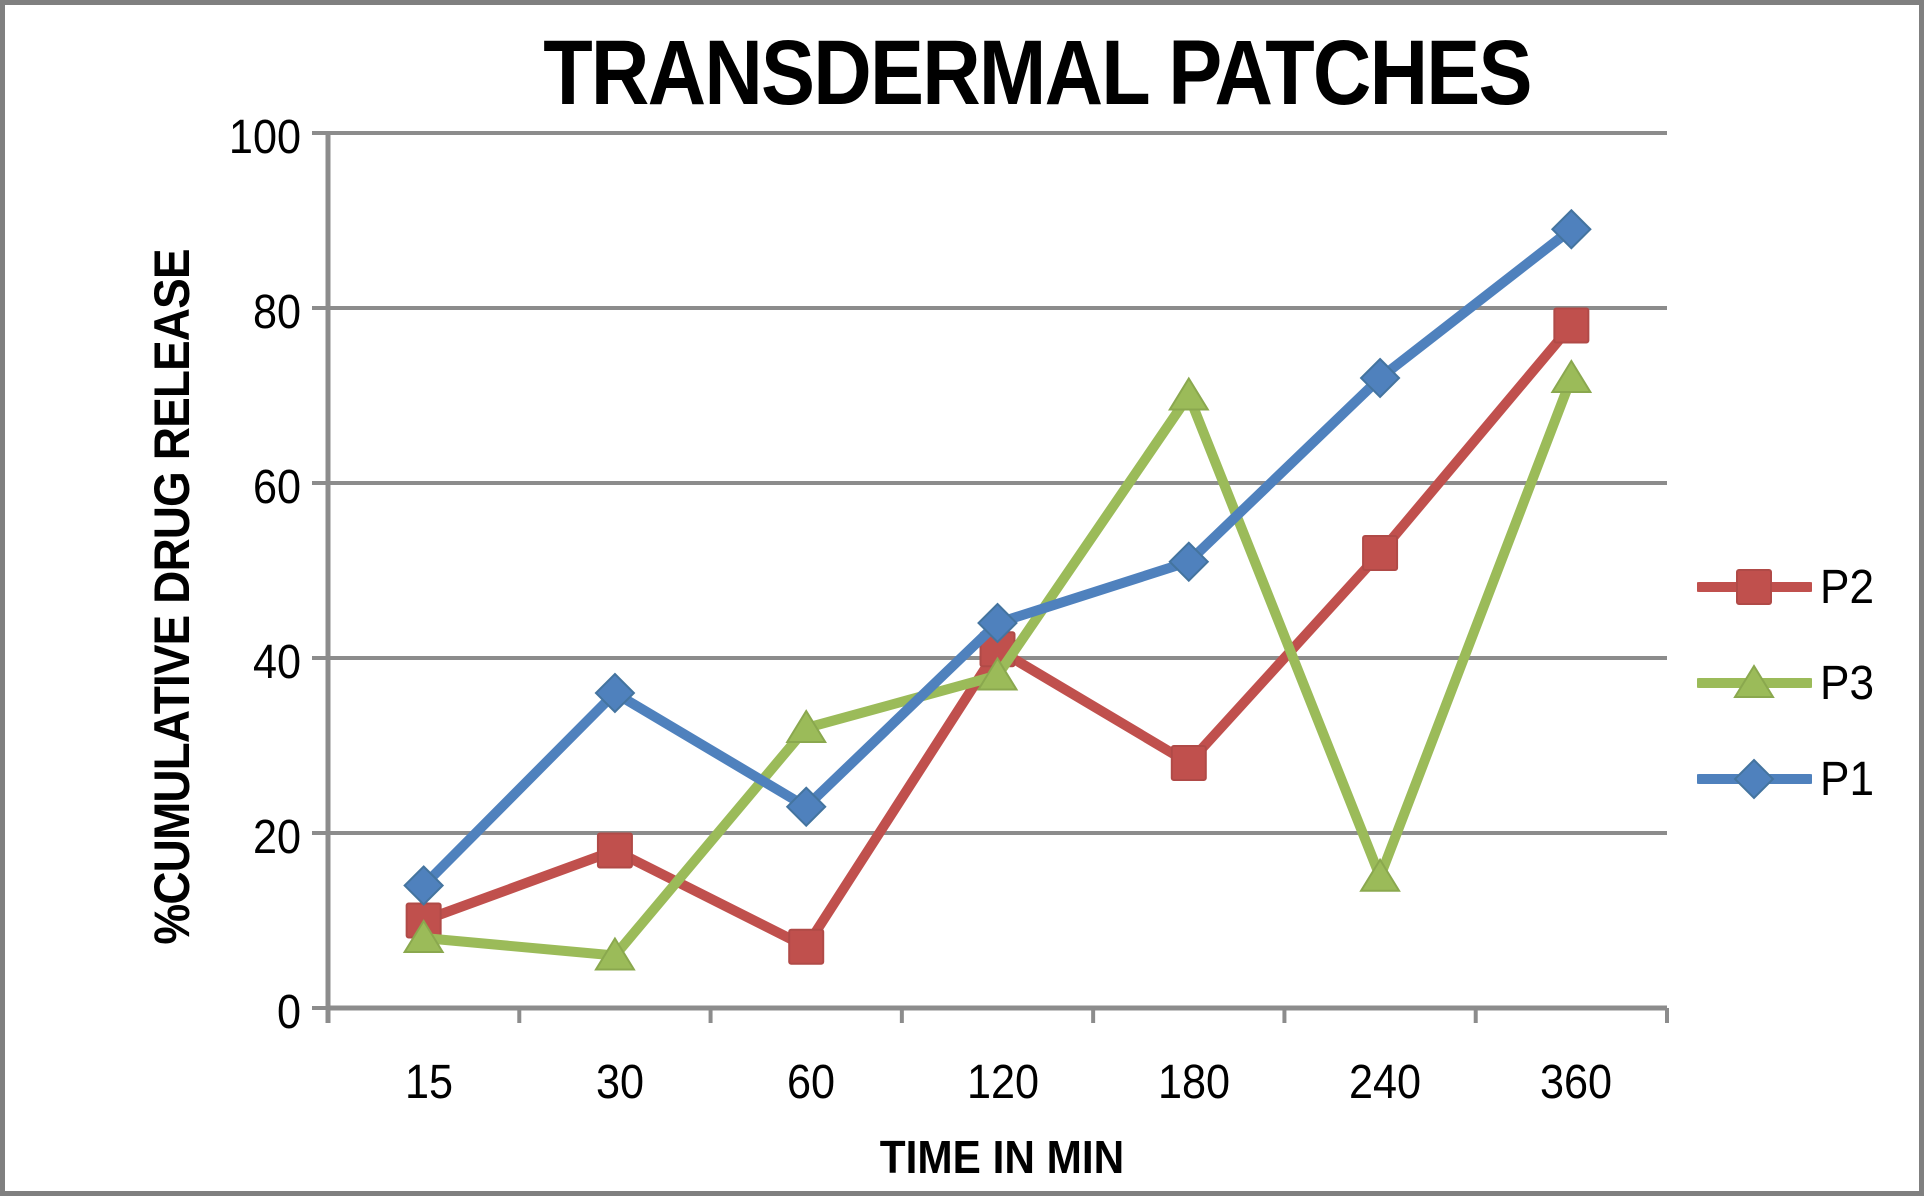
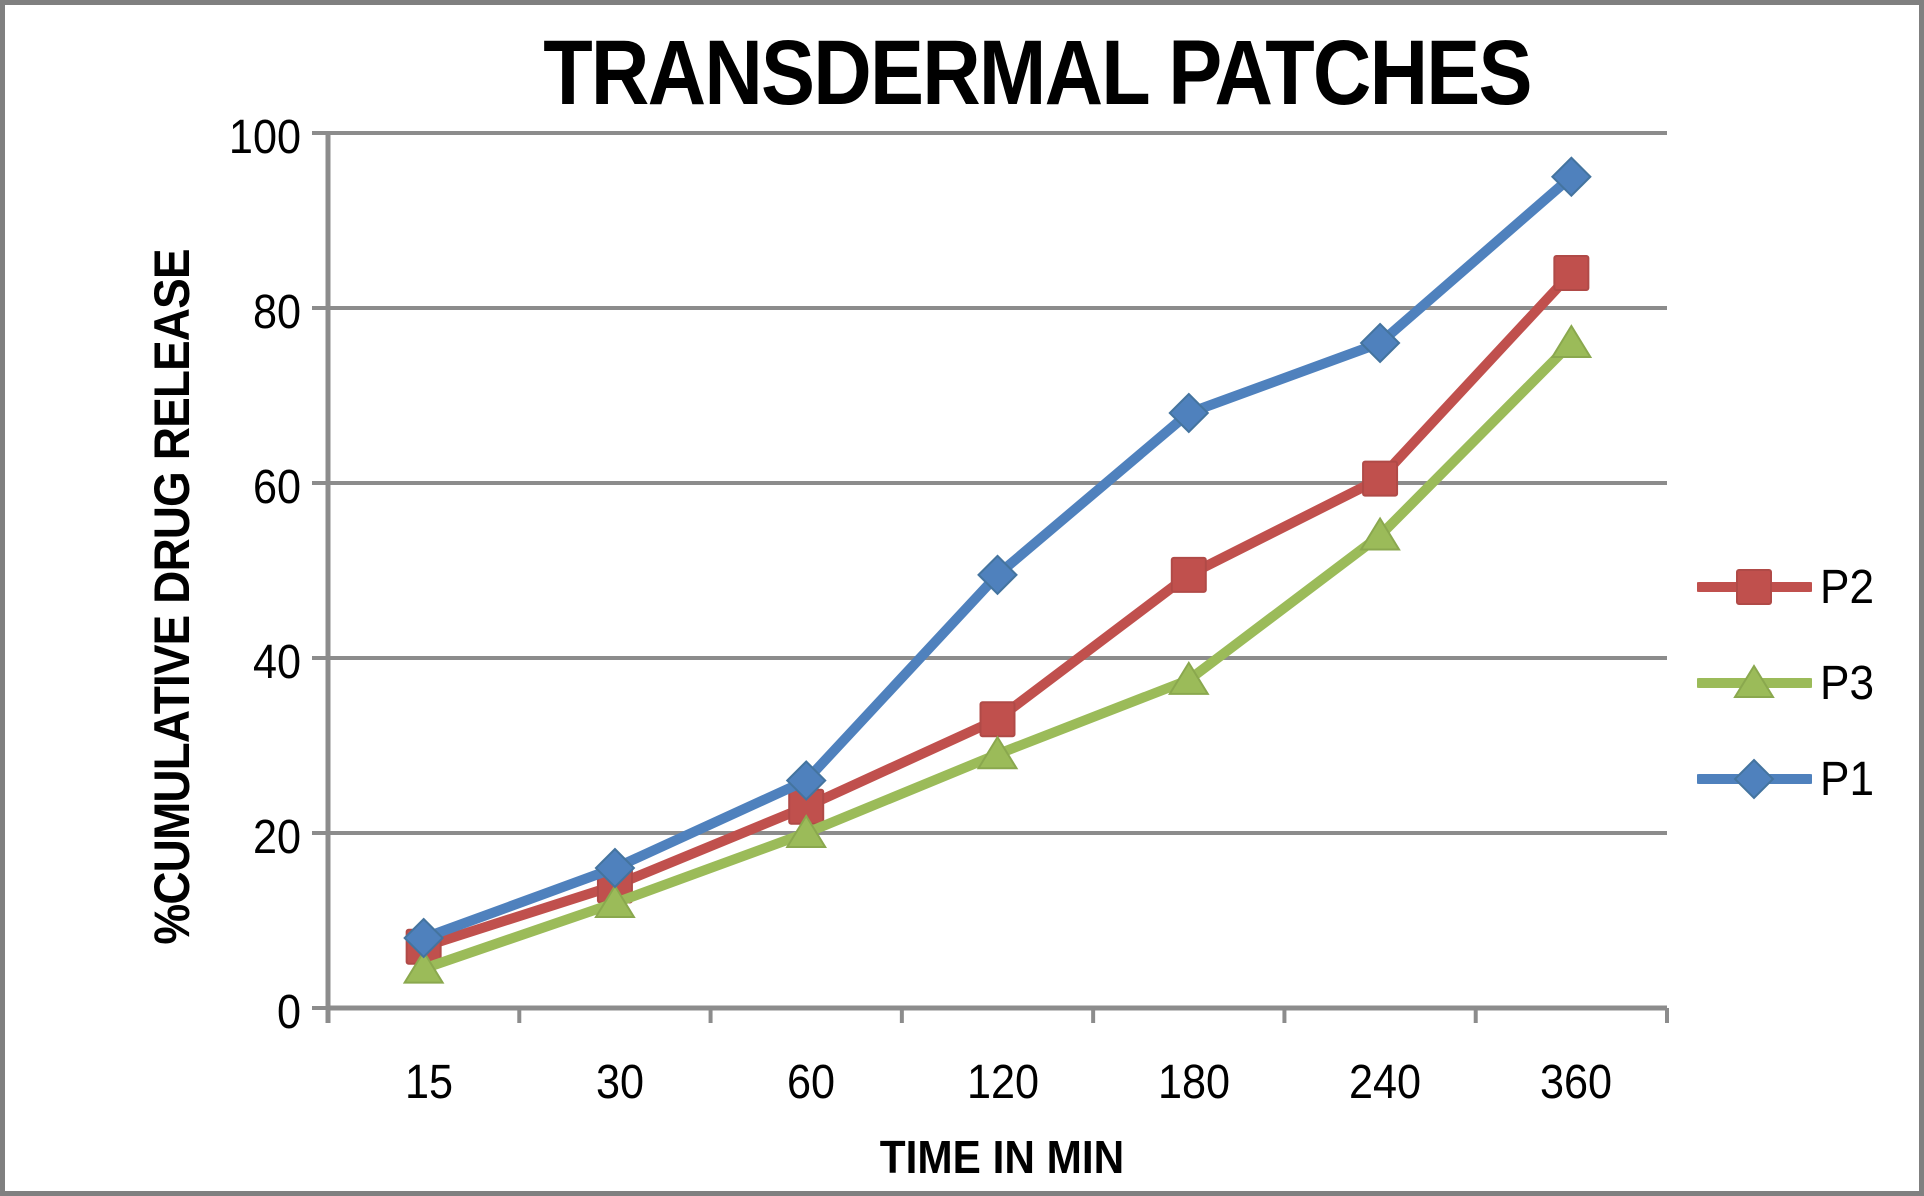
P2/15: 10 -> 7
P3/15: 8 -> 4
P1/15: 14 -> 8
P2/30: 18 -> 14
P3/30: 6 -> 12
P1/30: 36 -> 16
P2/60: 7 -> 23
P3/60: 32 -> 20
P1/60: 23 -> 26
P2/120: 41 -> 33
P3/120: 38 -> 29
P1/120: 44 -> 50
P2/180: 28 -> 50
P3/180: 70 -> 38
P1/180: 51 -> 68
P2/240: 52 -> 60
P3/240: 15 -> 54
P1/240: 72 -> 76
P2/360: 78 -> 84
P3/360: 72 -> 76
P1/360: 89 -> 95
